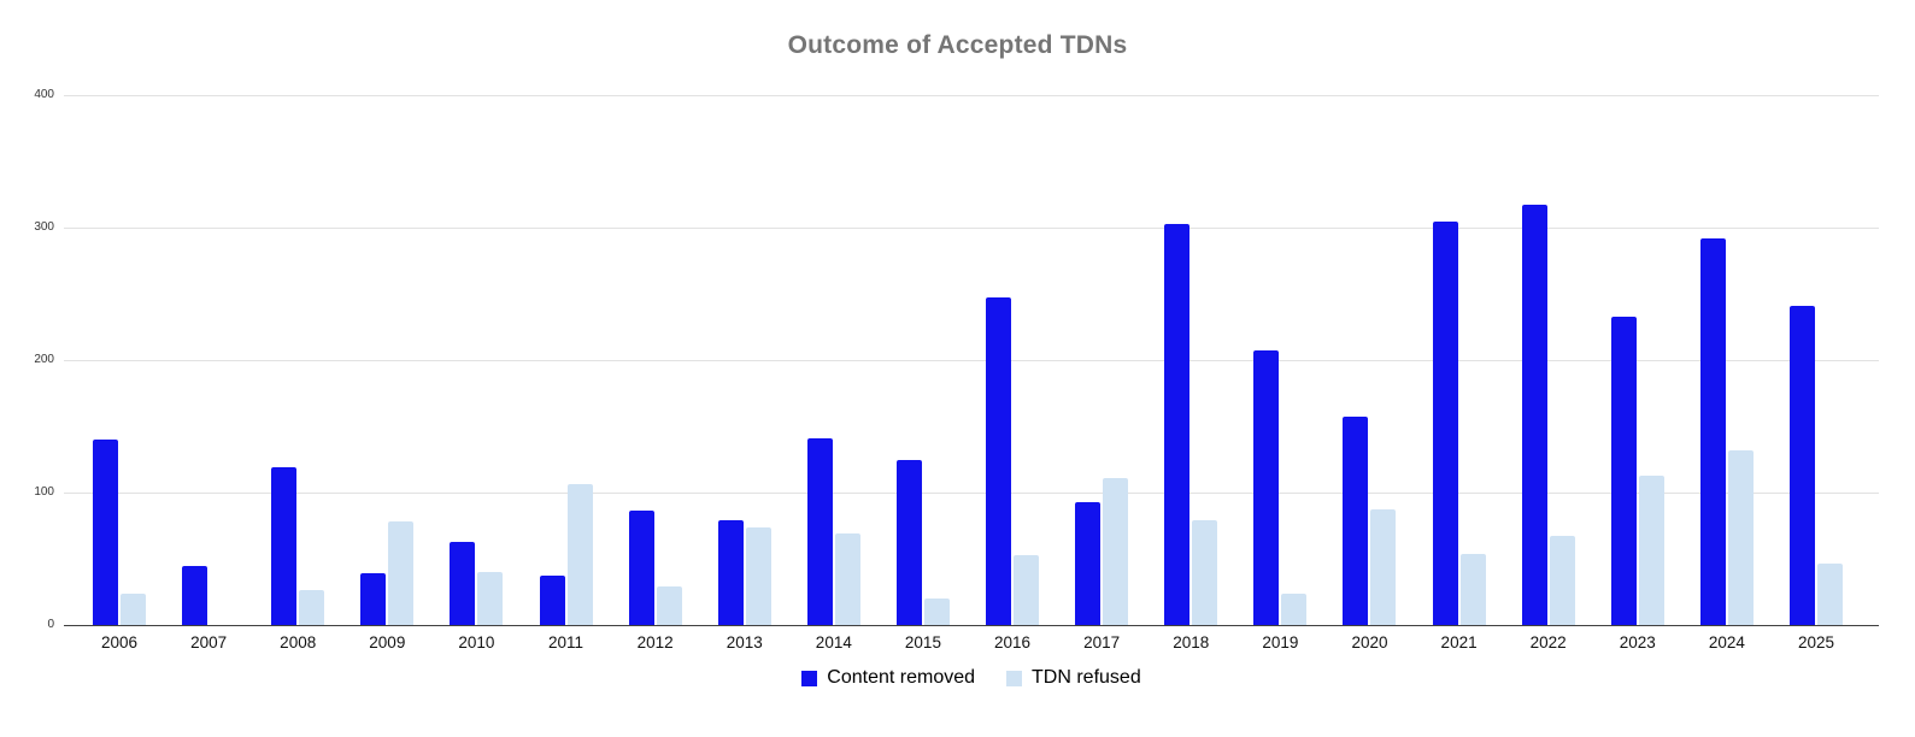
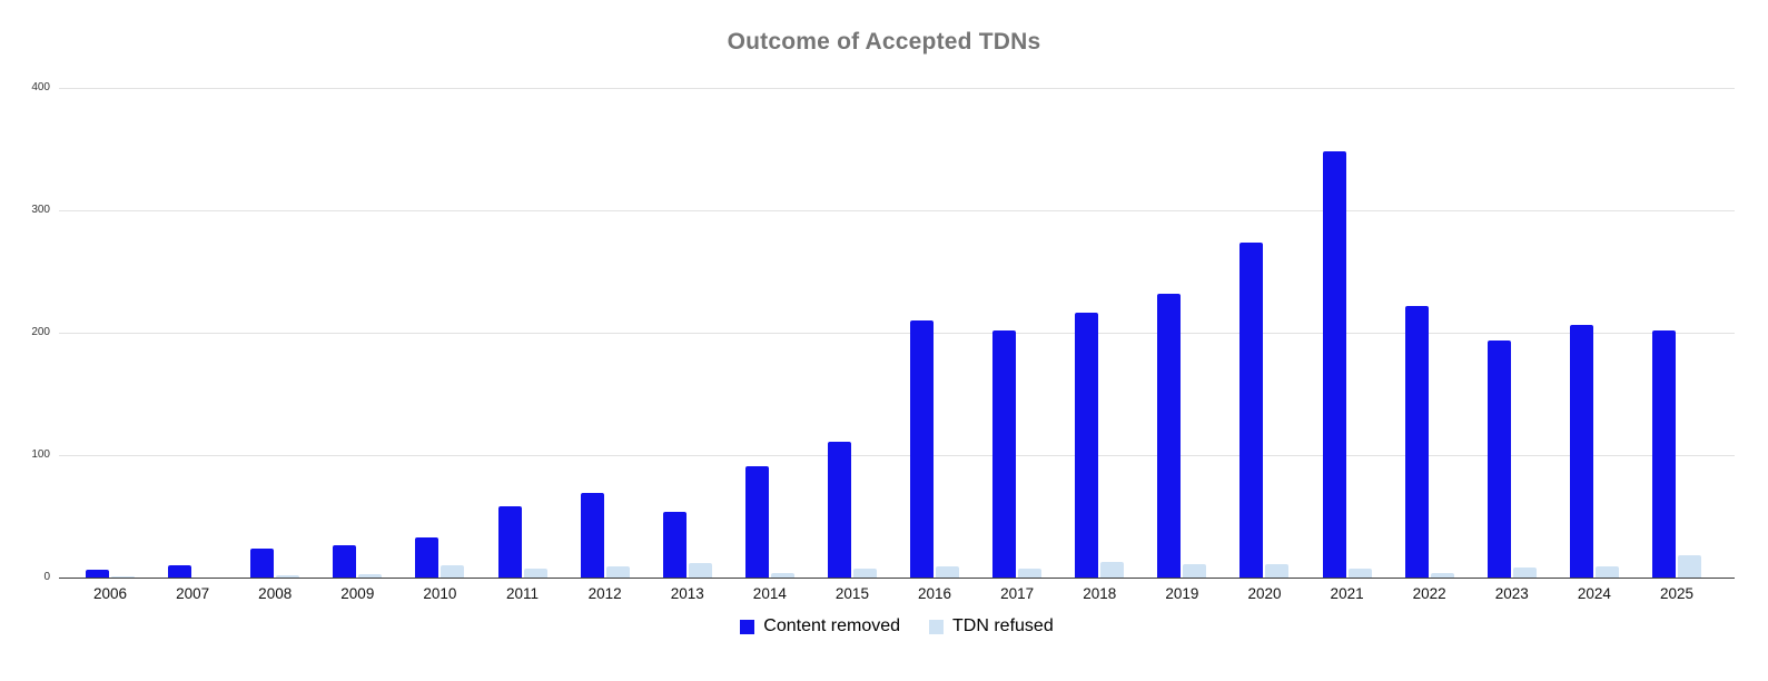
Content removed/2006: 140 -> 6
TDN refused/2006: 24 -> 1
Content removed/2007: 45 -> 10
Content removed/2008: 119 -> 24
TDN refused/2008: 26 -> 2
Content removed/2009: 39 -> 26
TDN refused/2009: 78 -> 3
Content removed/2010: 63 -> 33
TDN refused/2010: 40 -> 10
Content removed/2011: 37 -> 58
TDN refused/2011: 106 -> 7
Content removed/2012: 86 -> 69
TDN refused/2012: 29 -> 9
Content removed/2013: 79 -> 54
TDN refused/2013: 74 -> 12
Content removed/2014: 141 -> 91
TDN refused/2014: 69 -> 4
Content removed/2015: 125 -> 111
TDN refused/2015: 20 -> 7
Content removed/2016: 247 -> 210
TDN refused/2016: 53 -> 9
Content removed/2017: 93 -> 202
TDN refused/2017: 111 -> 7
Content removed/2018: 303 -> 216
TDN refused/2018: 79 -> 13
Content removed/2019: 207 -> 232
TDN refused/2019: 24 -> 11
Content removed/2020: 157 -> 274
TDN refused/2020: 87 -> 11
Content removed/2021: 305 -> 348
TDN refused/2021: 54 -> 7
Content removed/2022: 317 -> 222
TDN refused/2022: 67 -> 4
Content removed/2023: 233 -> 194
TDN refused/2023: 113 -> 8
Content removed/2024: 292 -> 206
TDN refused/2024: 132 -> 9
Content removed/2025: 241 -> 202
TDN refused/2025: 46 -> 18
